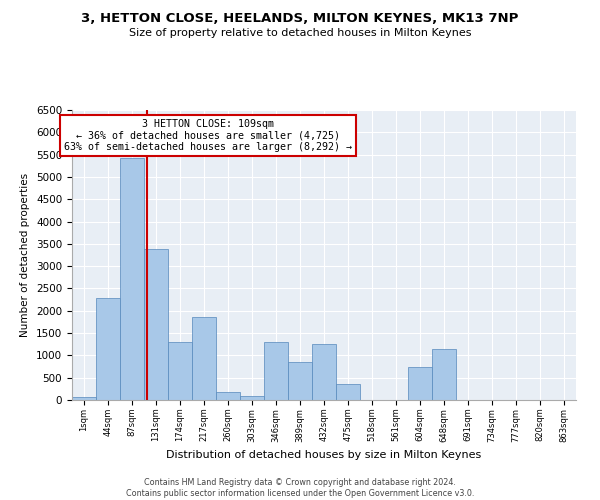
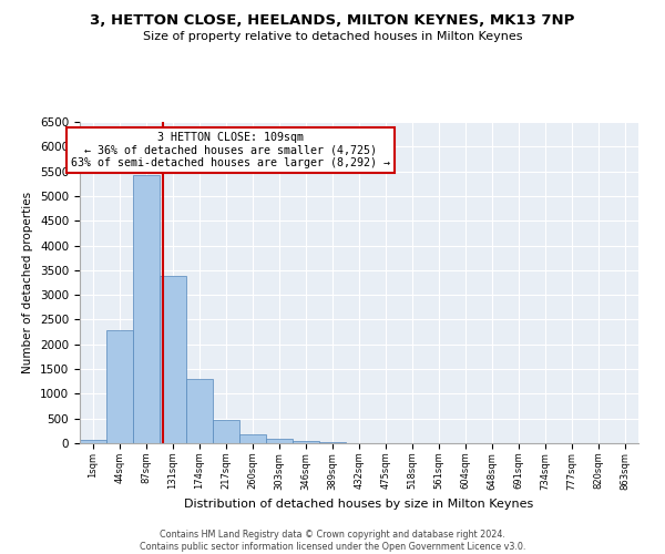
217sqm: 1850 -> 480
346sqm: 1300 -> 60
389sqm: 850 -> 30
432sqm: 1250 -> 10
475sqm: 350 -> 0
604sqm: 750 -> 0
648sqm: 1150 -> 0
